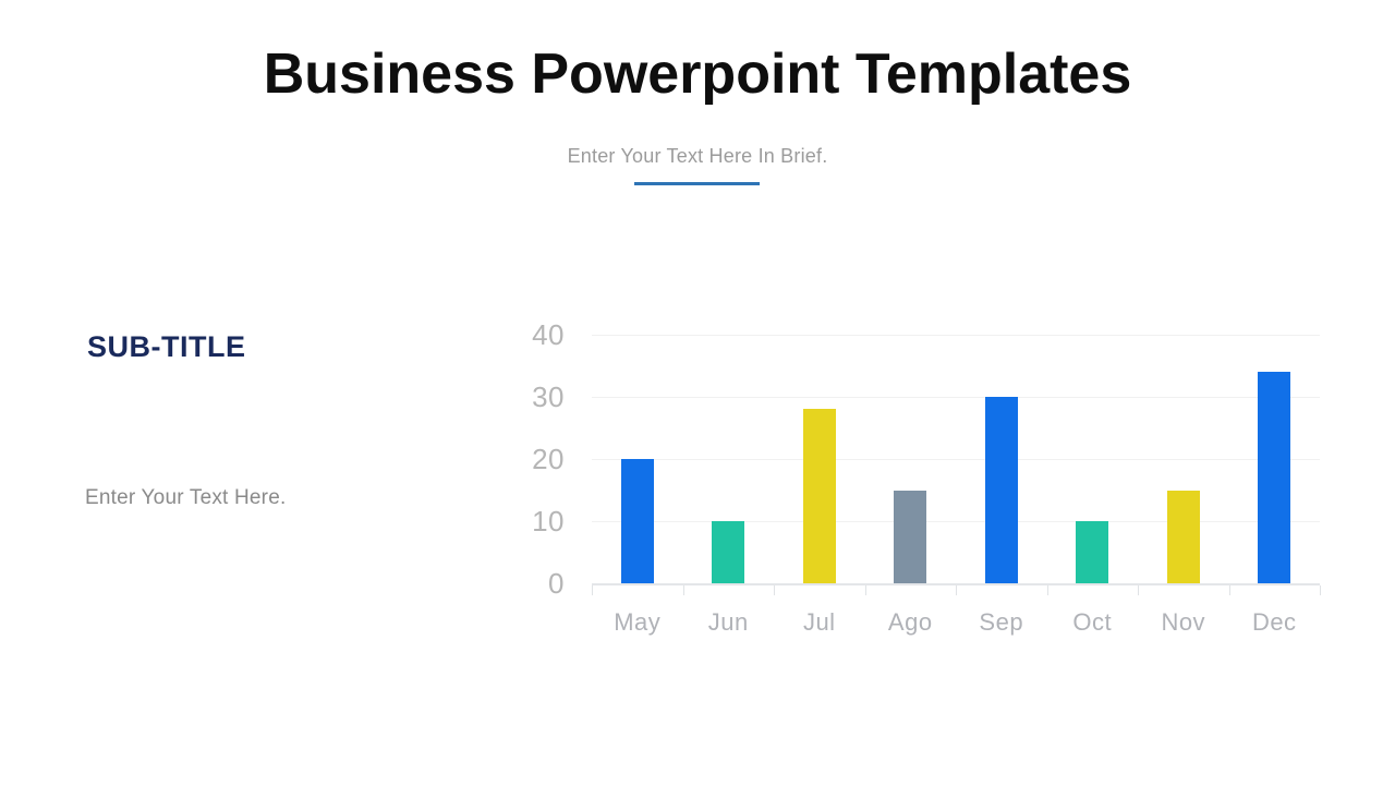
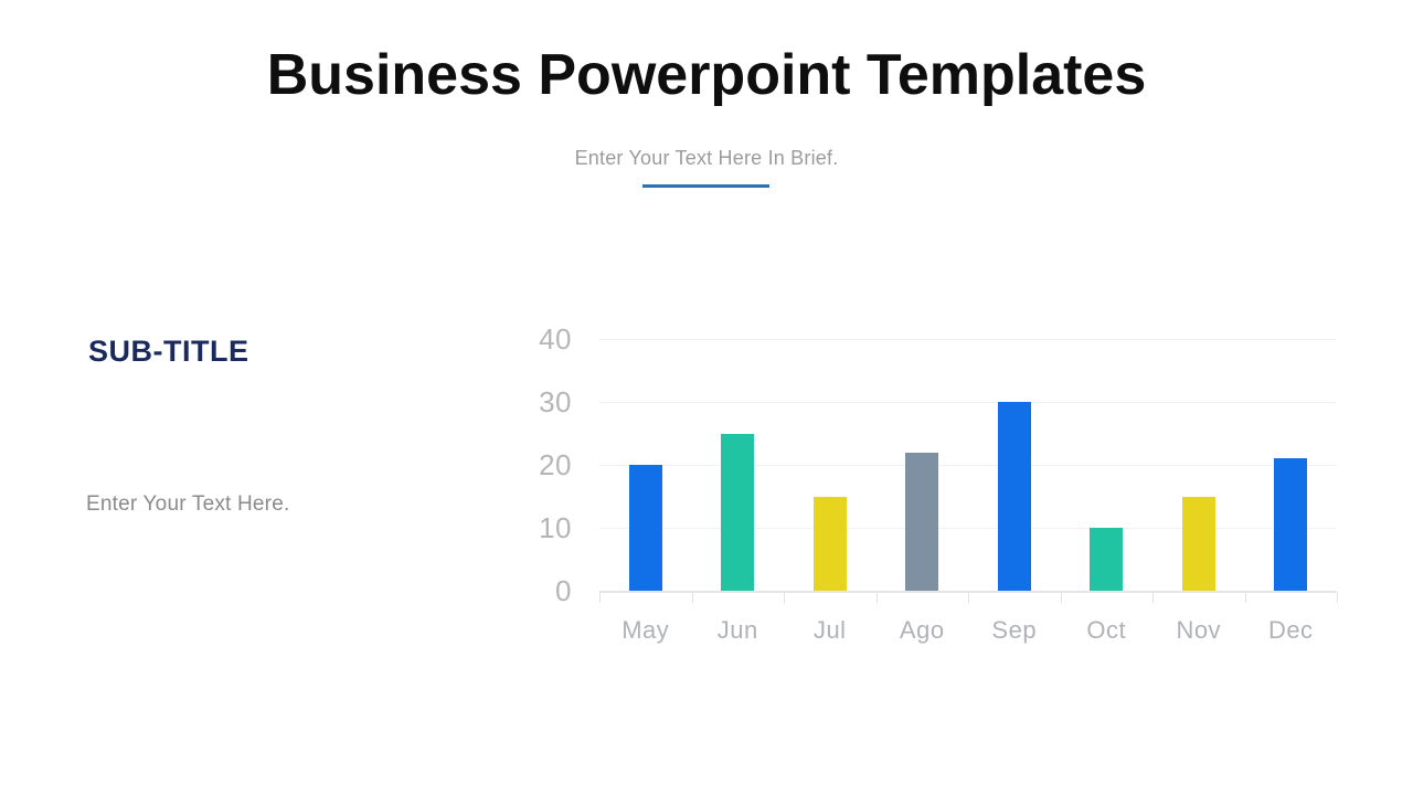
Jun: 10 -> 25
Jul: 28 -> 15
Ago: 15 -> 22
Dec: 34 -> 21
